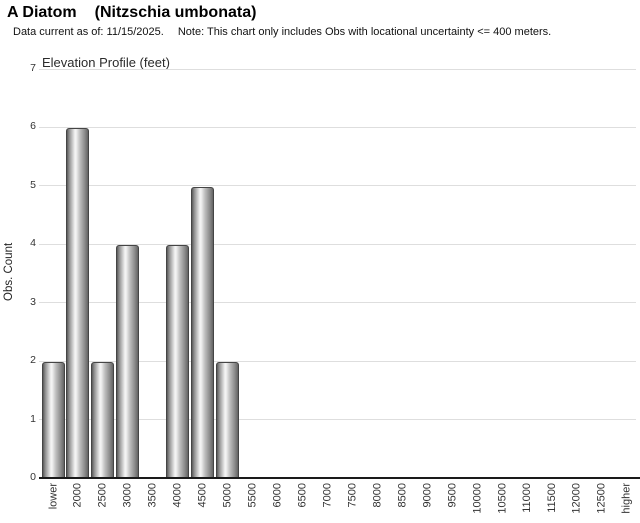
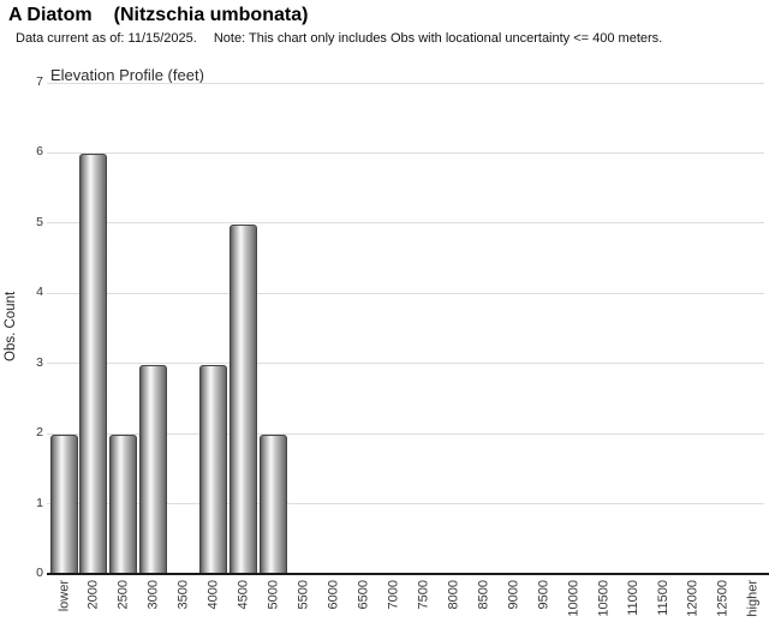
3000: 4 -> 3
4000: 4 -> 3
